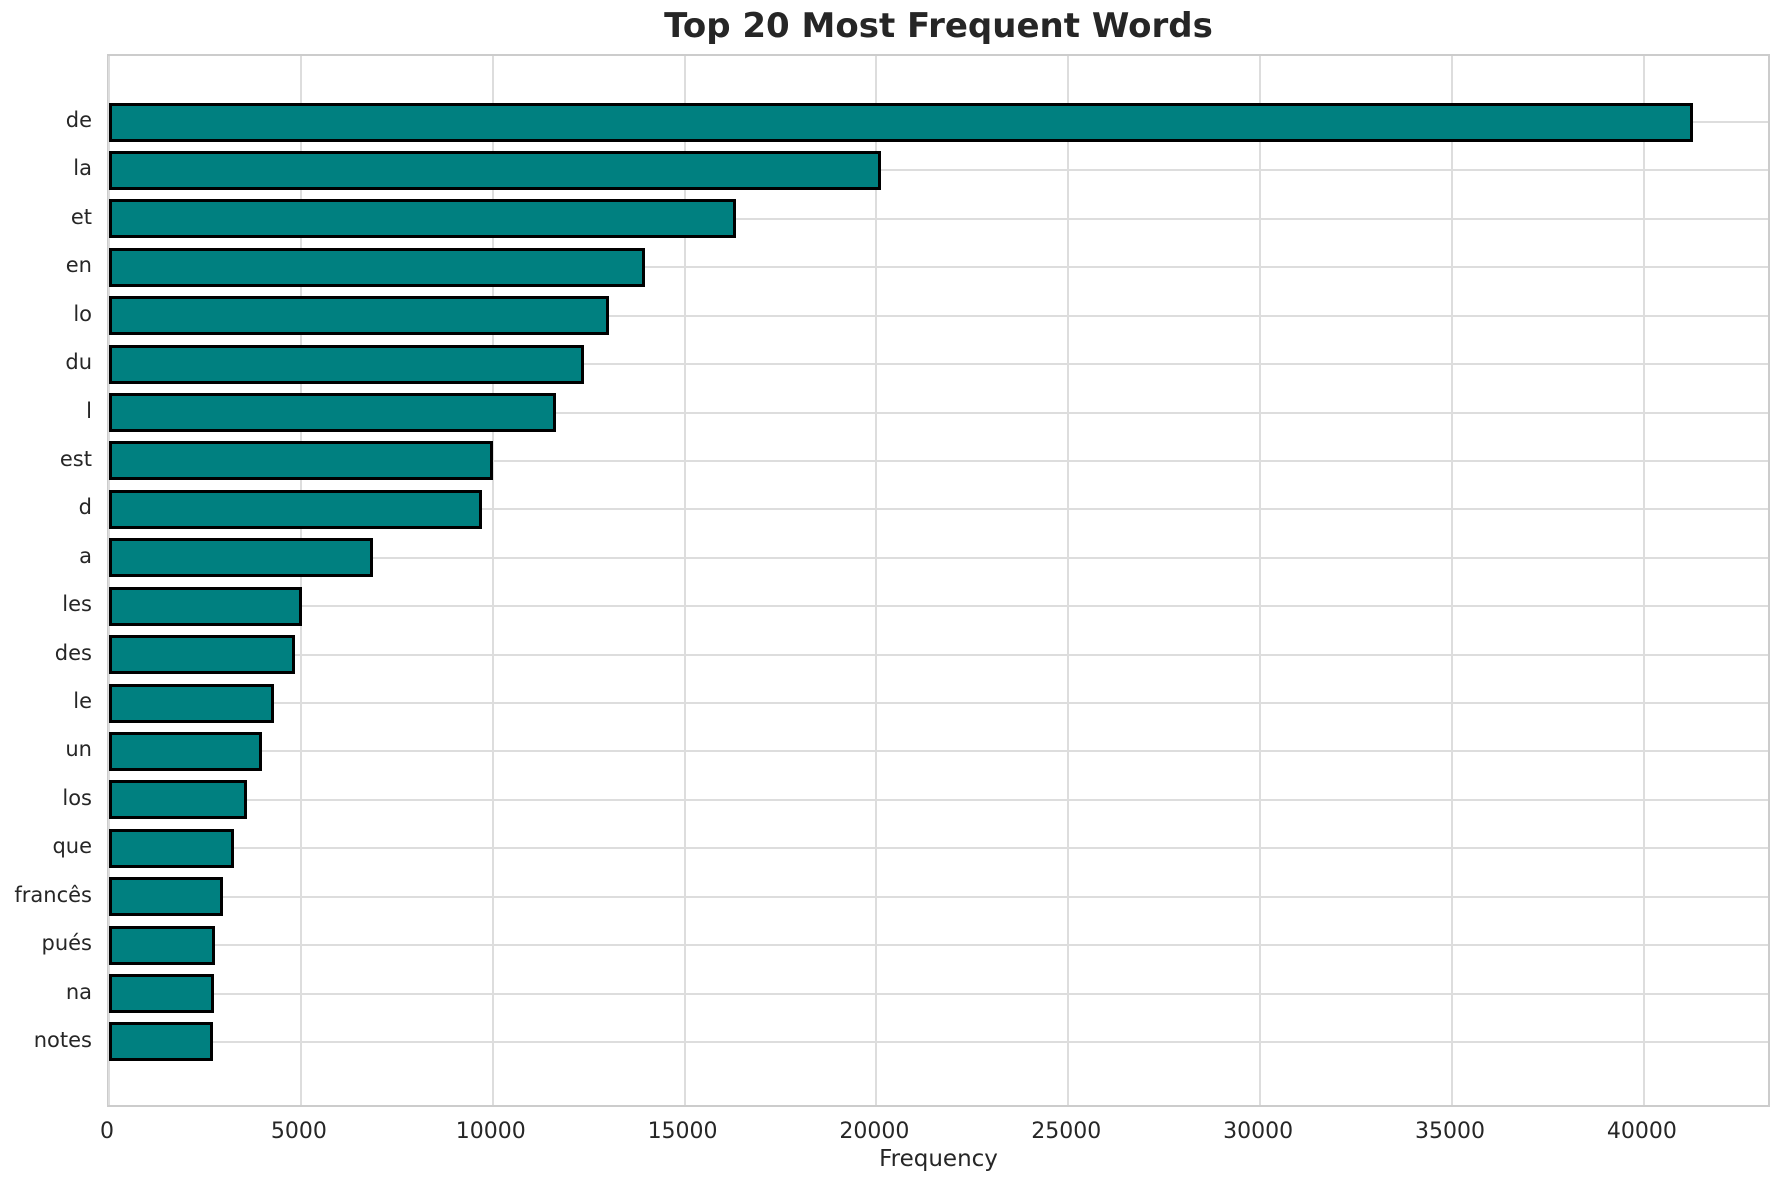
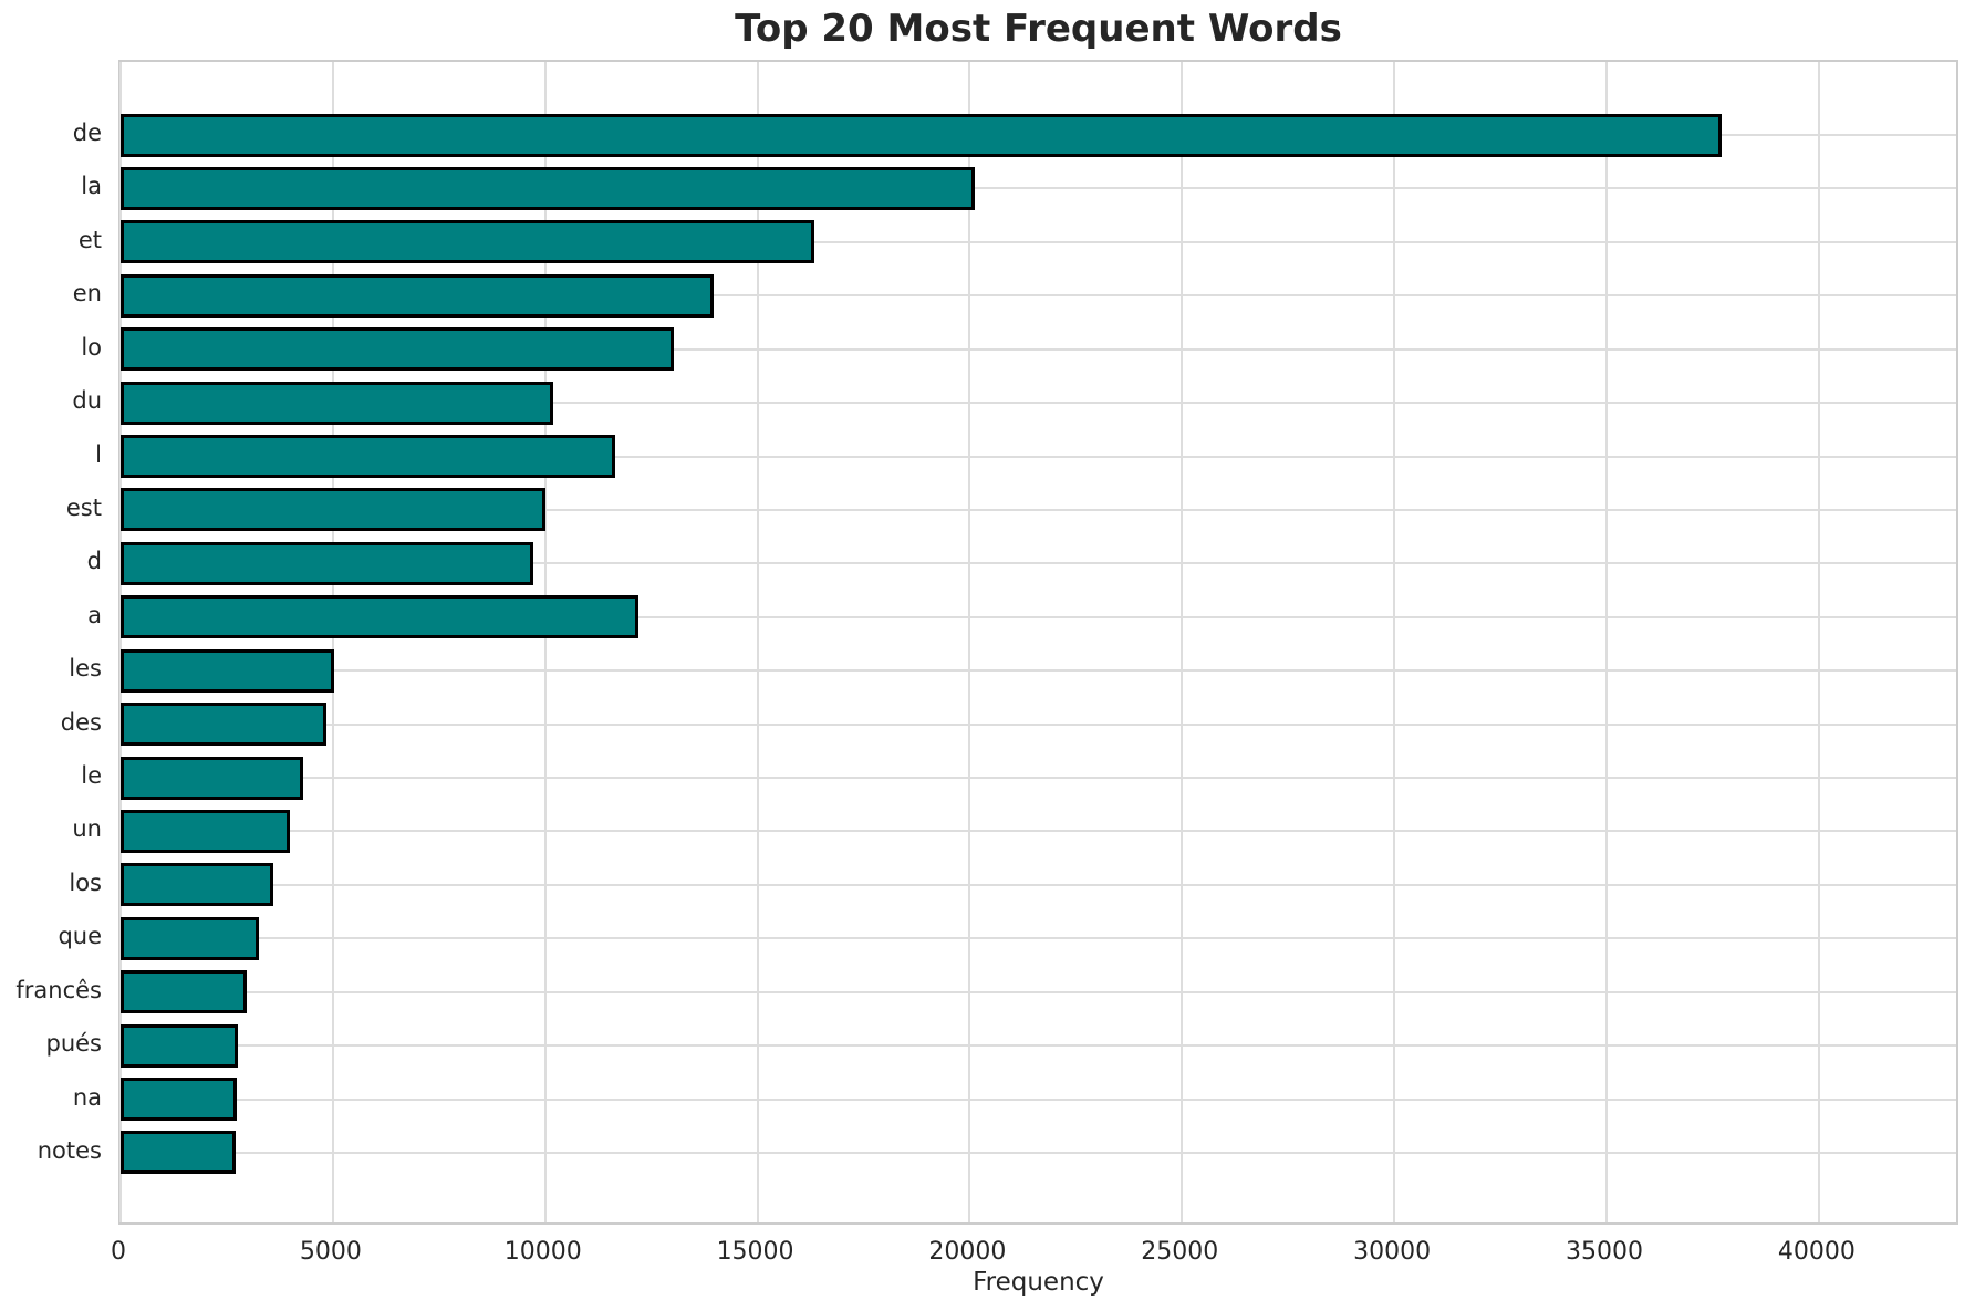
de: 41300 -> 37700
du: 12400 -> 10200
a: 6900 -> 12200
